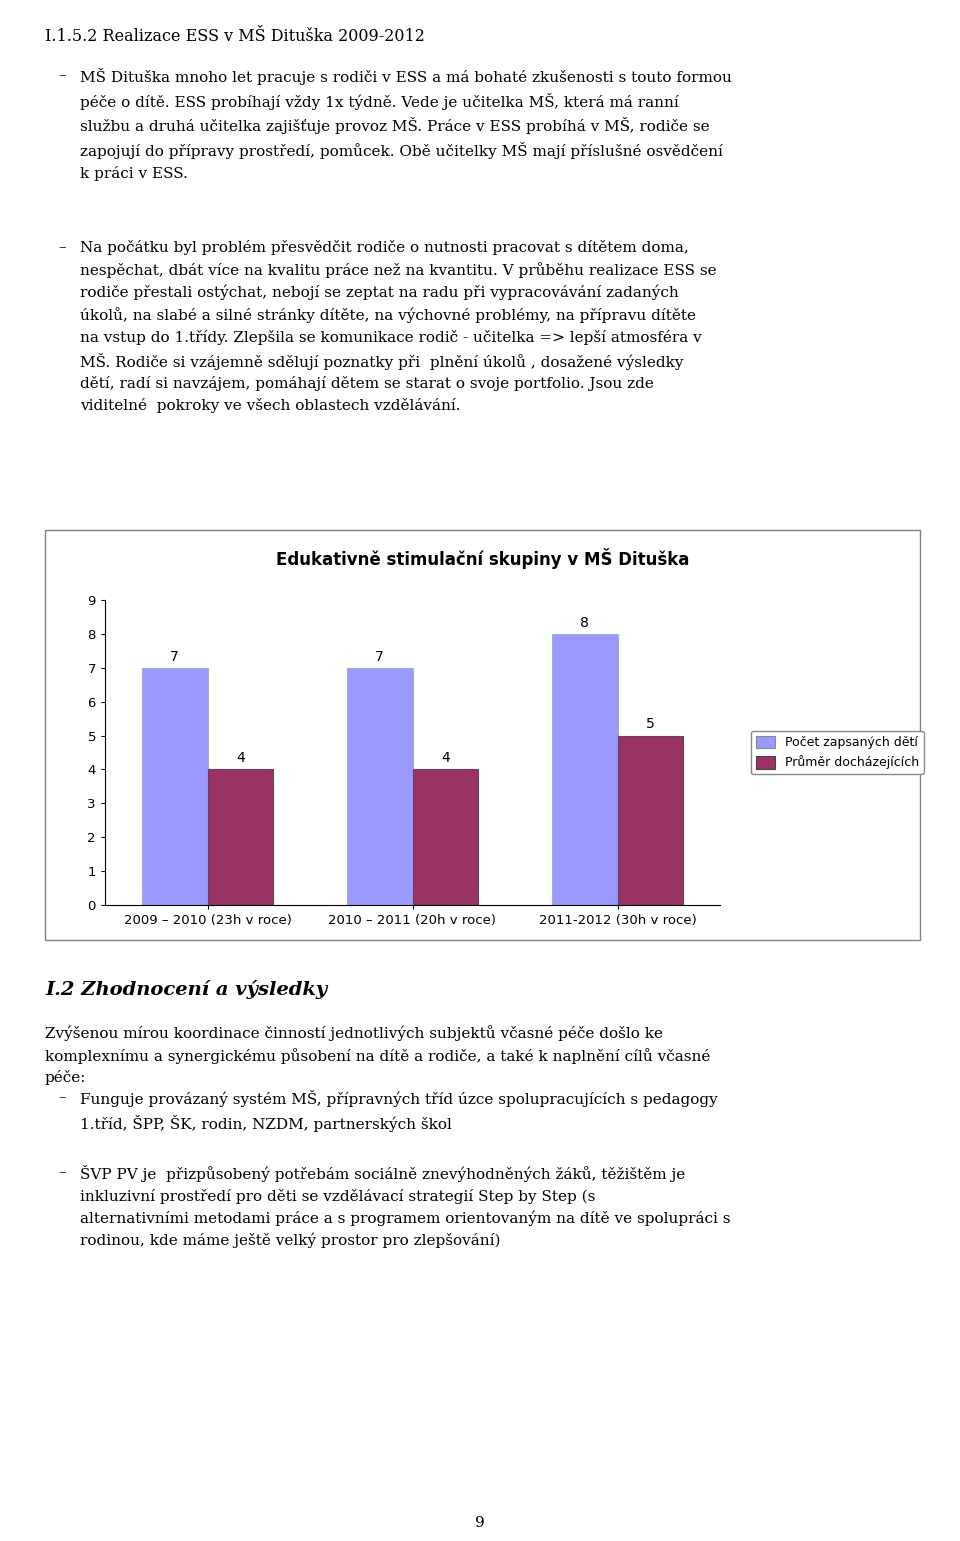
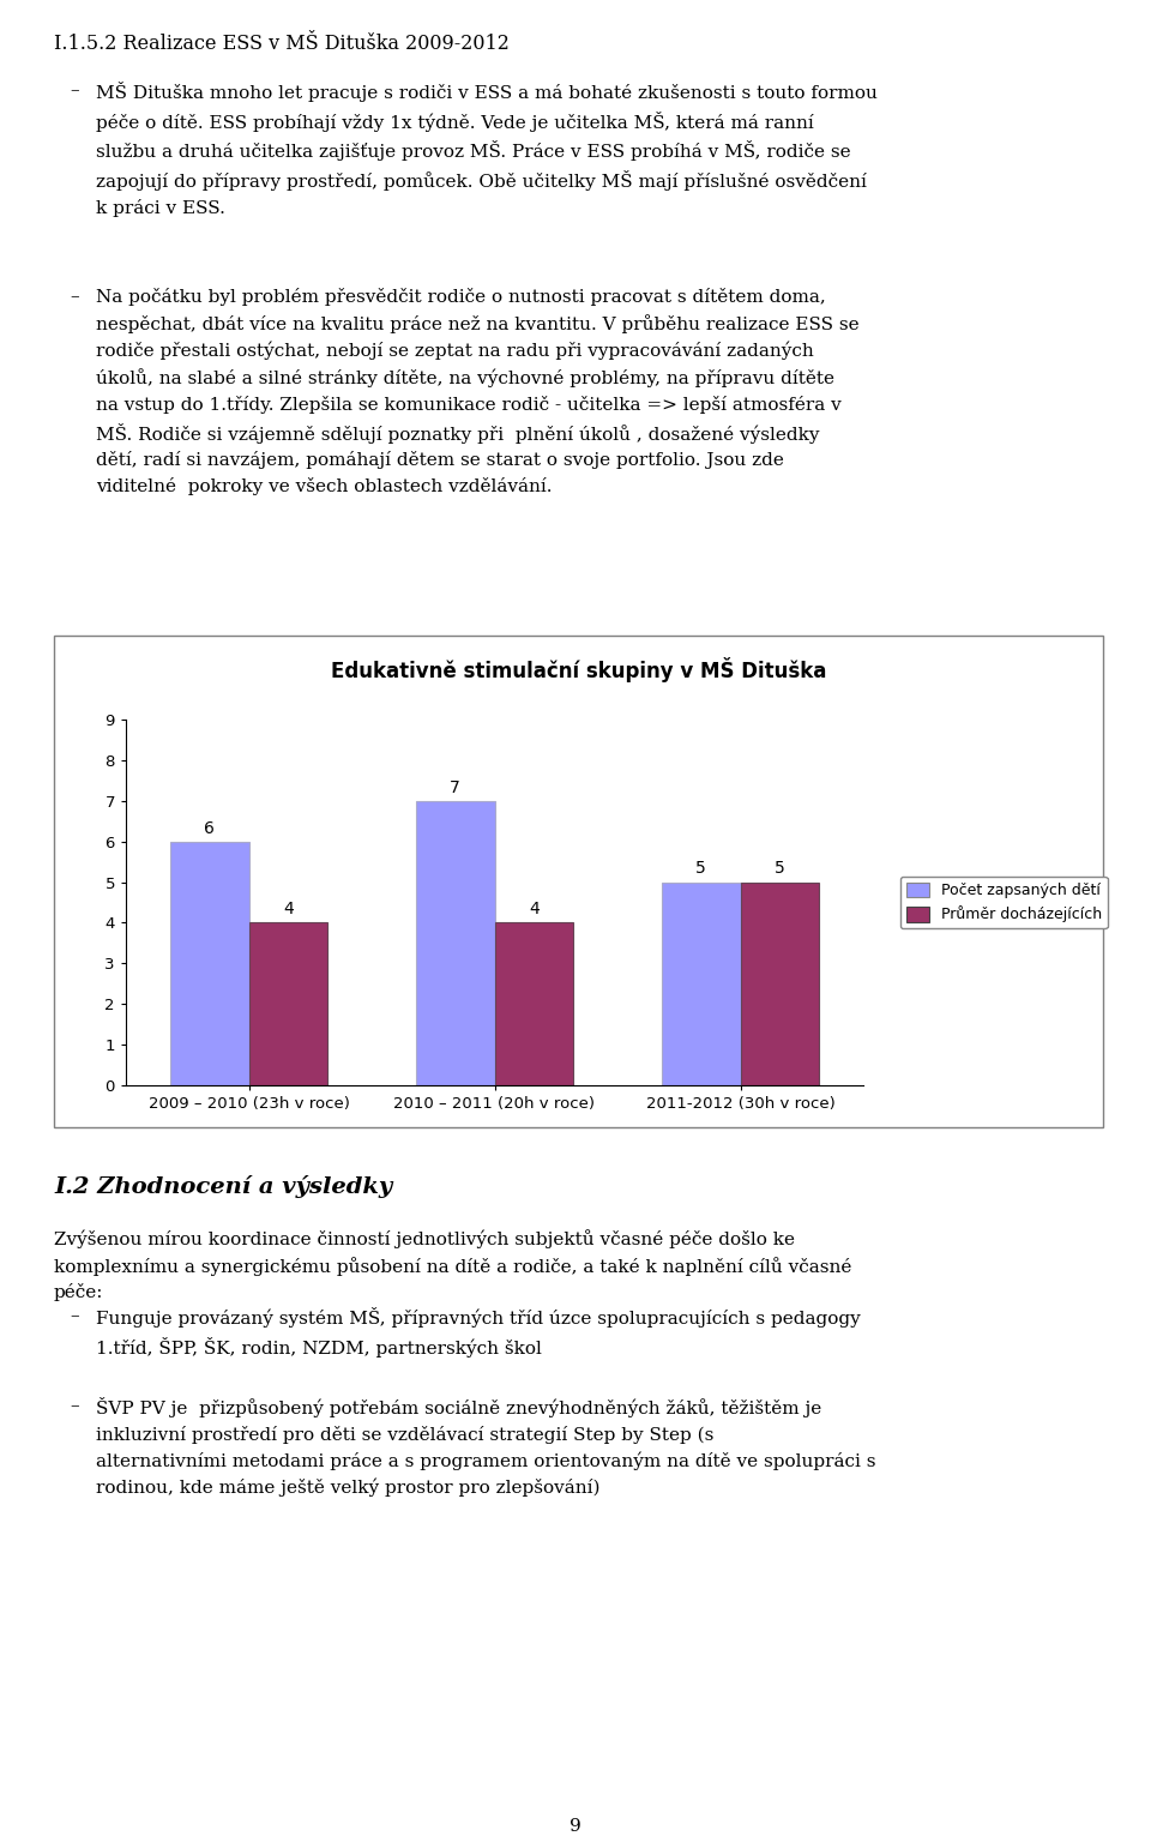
Počet zapsaných dětí/2009 – 2010 (23h v roce): 7 -> 6
Počet zapsaných dětí/2011-2012 (30h v roce): 8 -> 5
